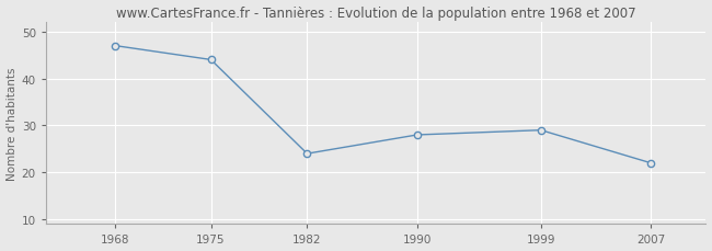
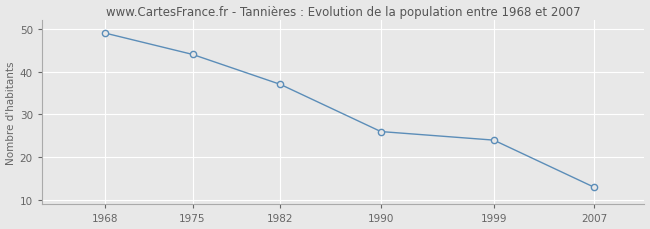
1968: 47 -> 49
1982: 24 -> 37
1990: 28 -> 26
1999: 29 -> 24
2007: 22 -> 13
